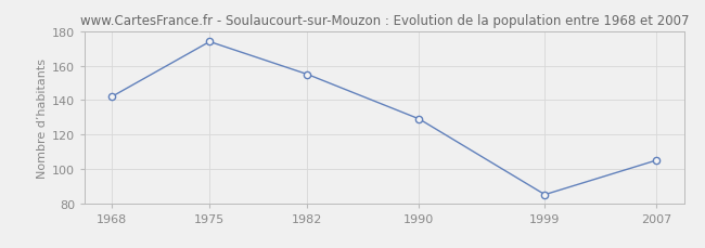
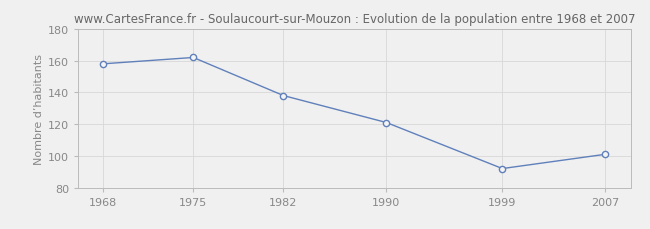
1968: 142 -> 158
1975: 174 -> 162
1982: 155 -> 138
1990: 129 -> 121
1999: 85 -> 92
2007: 105 -> 101
